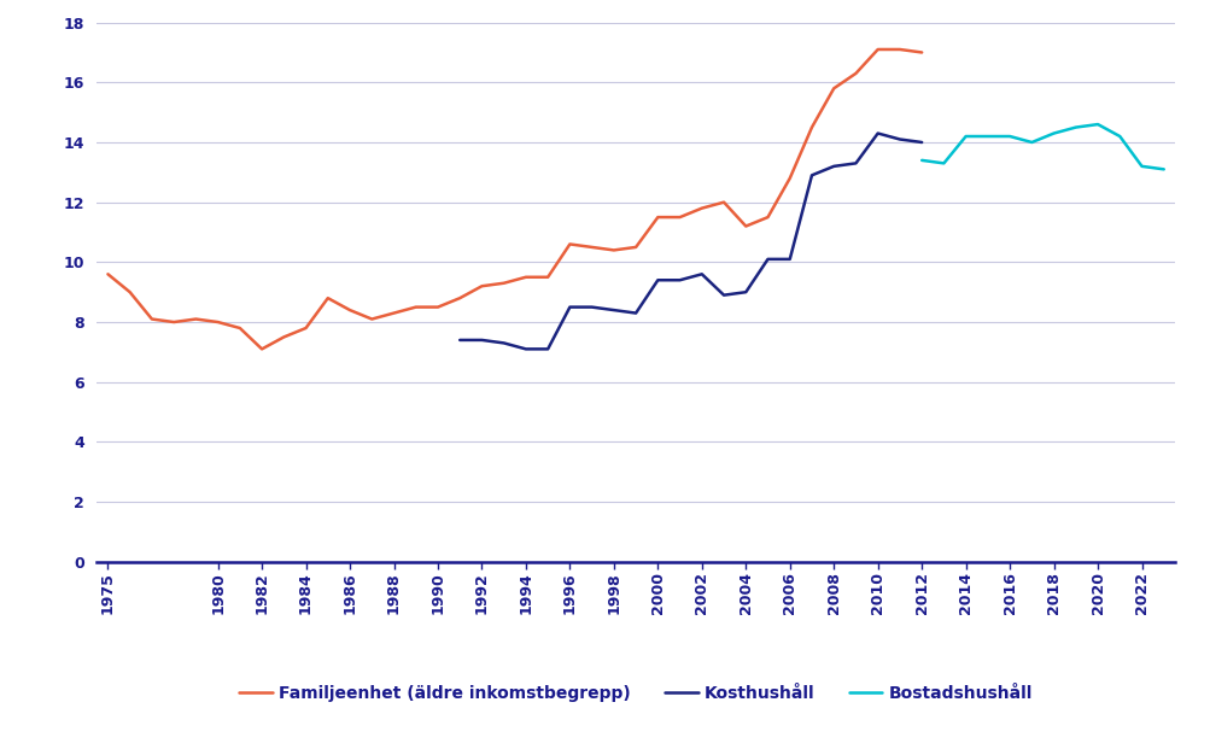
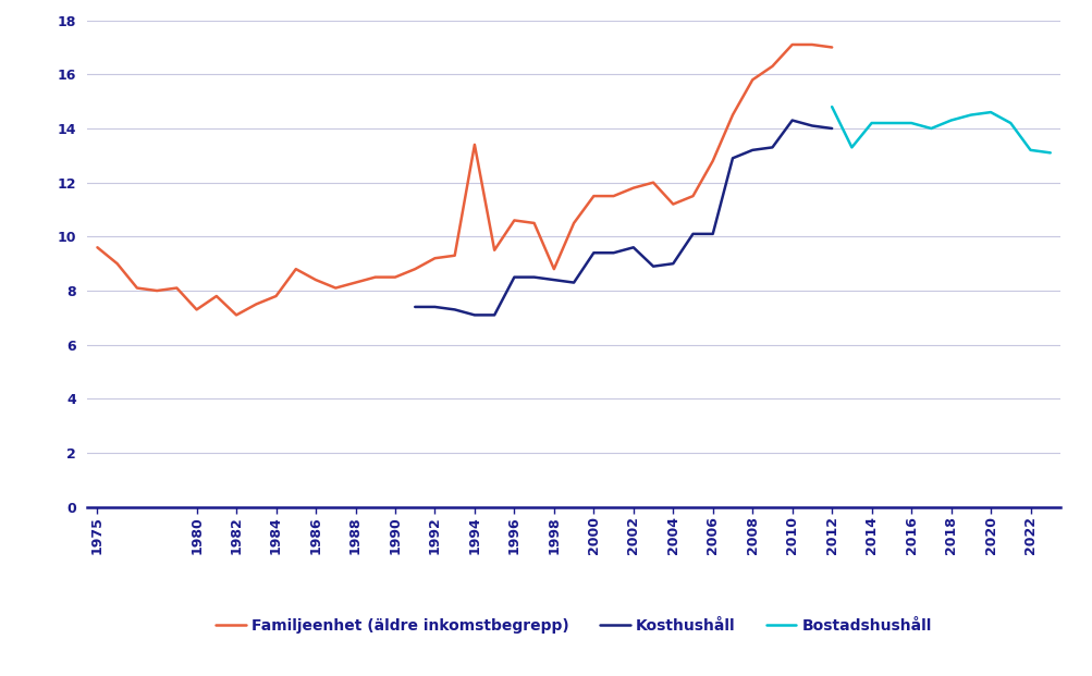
Familjeenhet (äldre inkomstbegrepp)/1980: 8.0 -> 7.3
Familjeenhet (äldre inkomstbegrepp)/1994: 9.5 -> 13.4
Familjeenhet (äldre inkomstbegrepp)/1998: 10.4 -> 8.8
Bostadshushåll/2012: 13.4 -> 14.8
